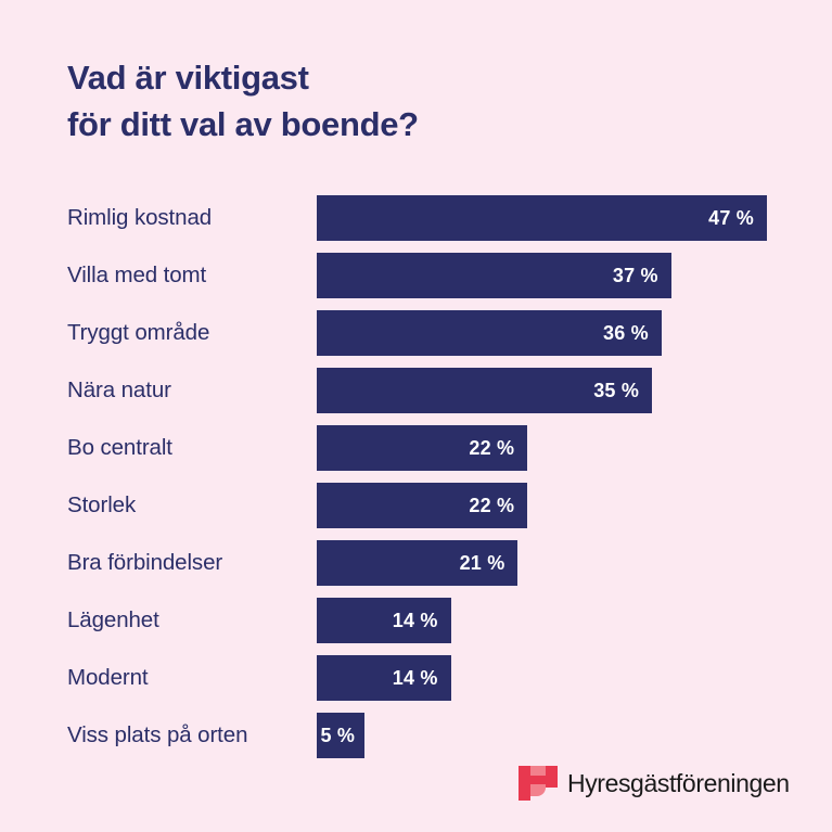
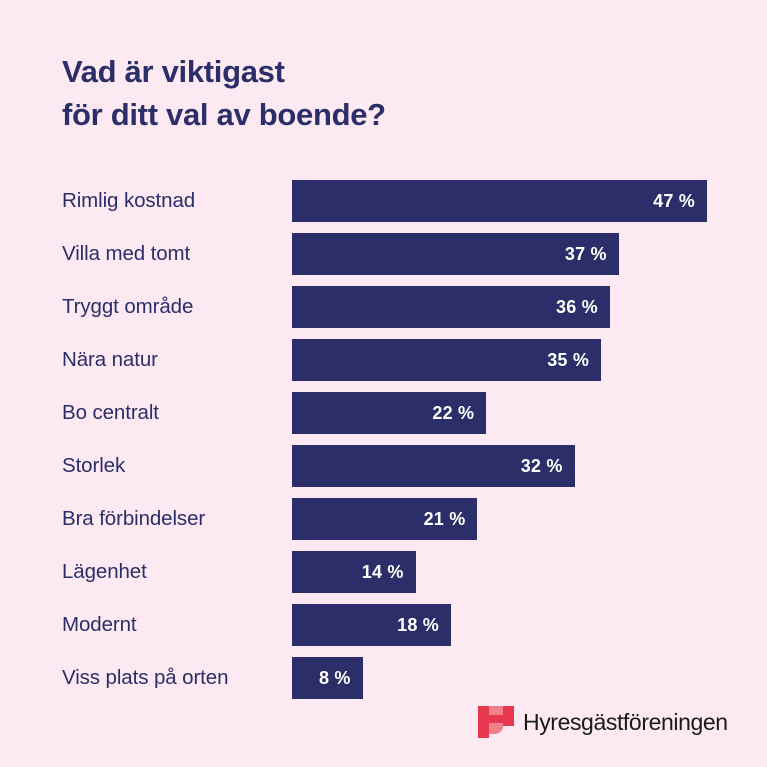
Storlek: 22 -> 32
Modernt: 14 -> 18
Viss plats på orten: 5 -> 8
